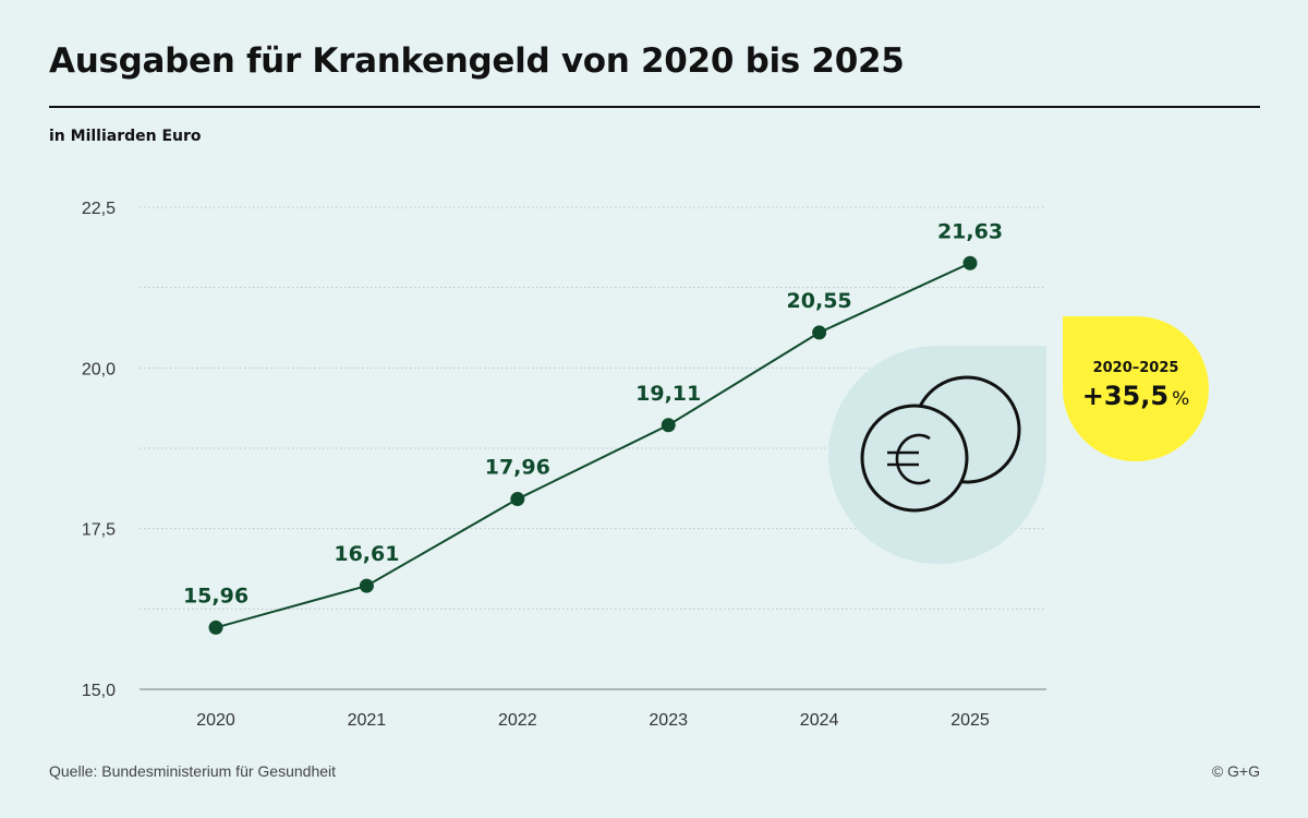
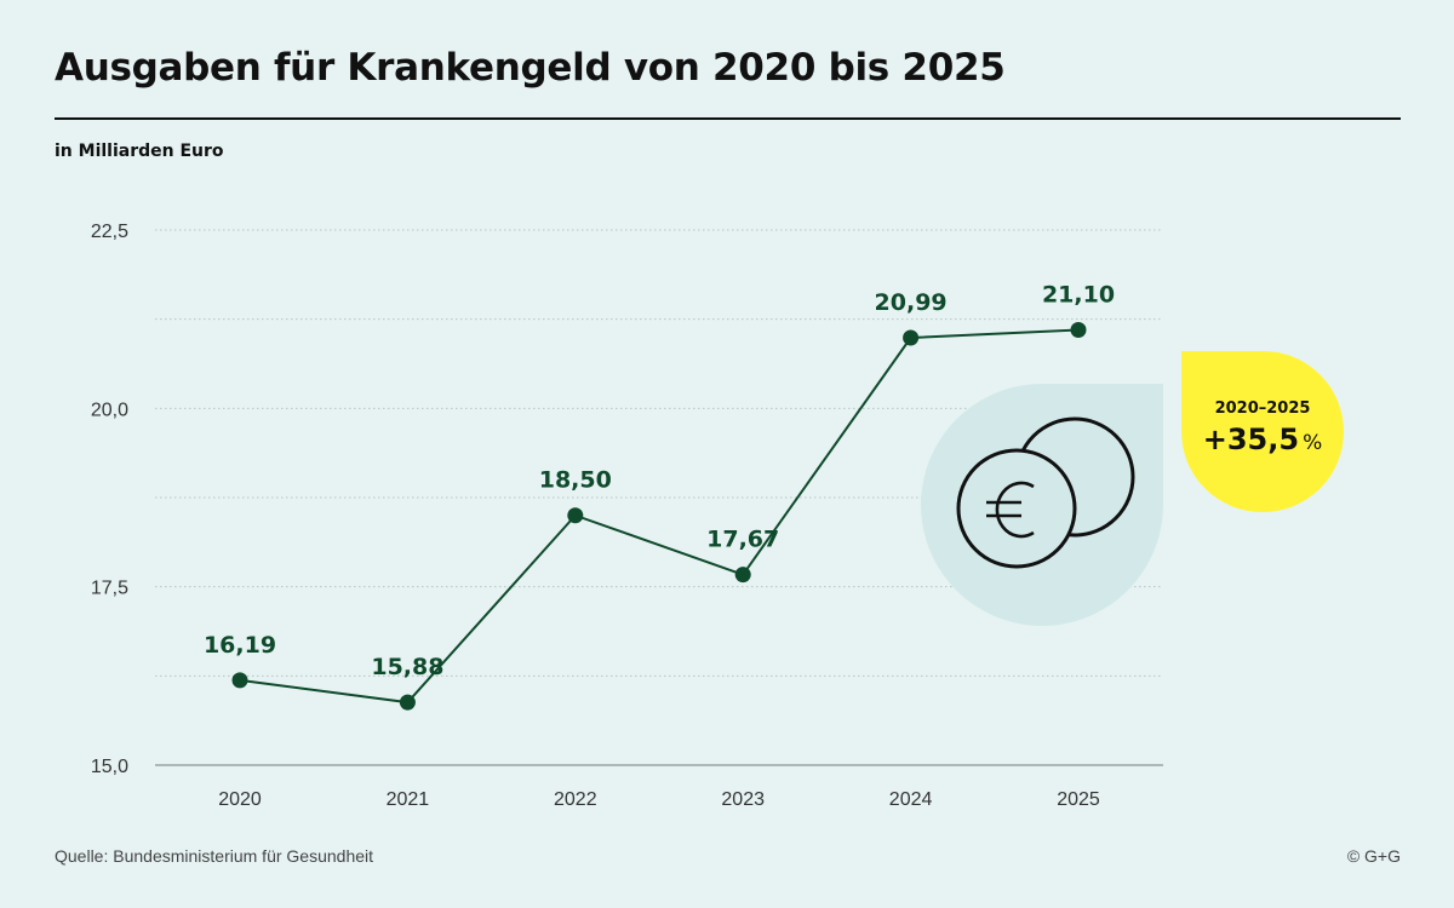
2020: 15,96 -> 16,19
2021: 16,61 -> 15,88
2022: 17,96 -> 18,50
2023: 19,11 -> 17,67
2024: 20,55 -> 20,99
2025: 21,63 -> 21,10
